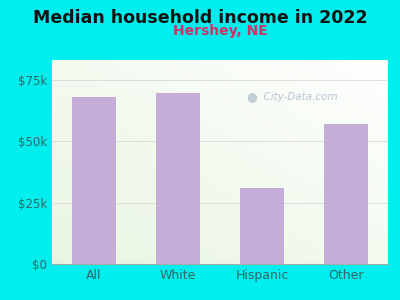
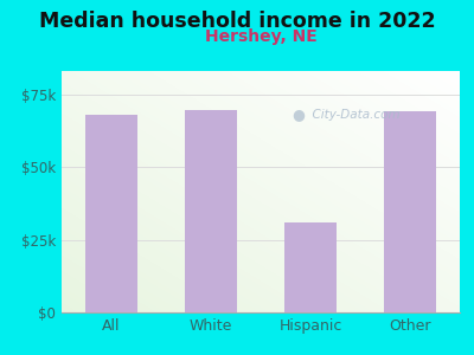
Other: $57.0k -> $69.0k
